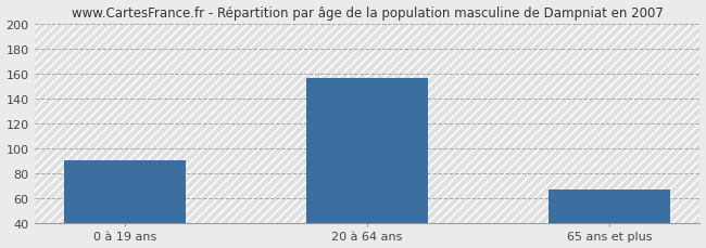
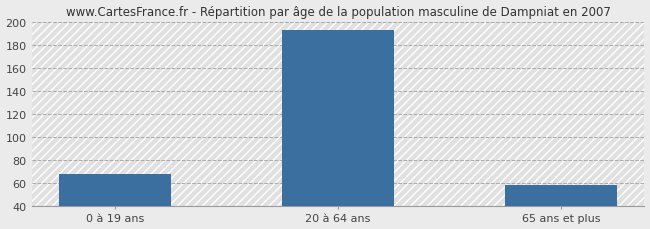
0 à 19 ans: 90 -> 68
20 à 64 ans: 156 -> 193
65 ans et plus: 67 -> 58
